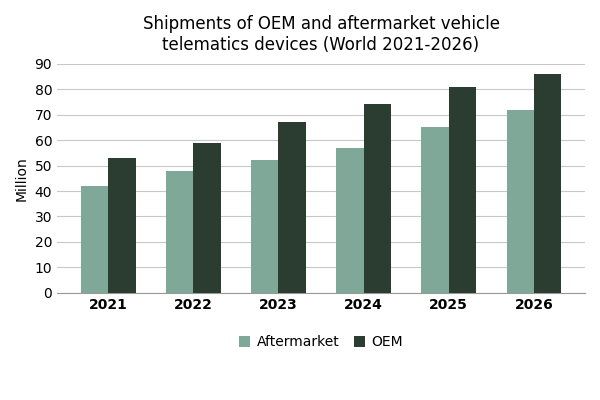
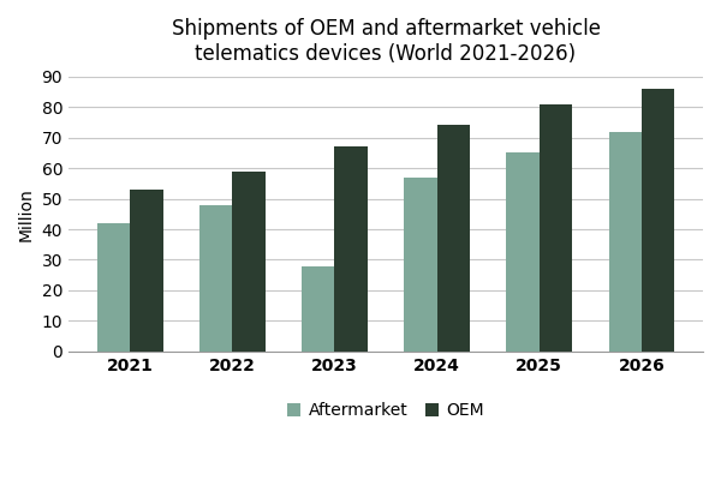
Aftermarket/2023: 52 -> 28
